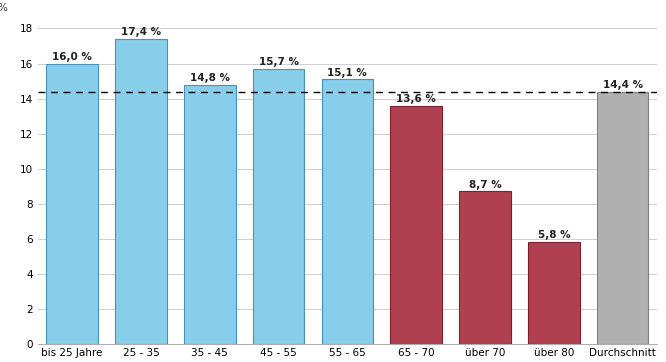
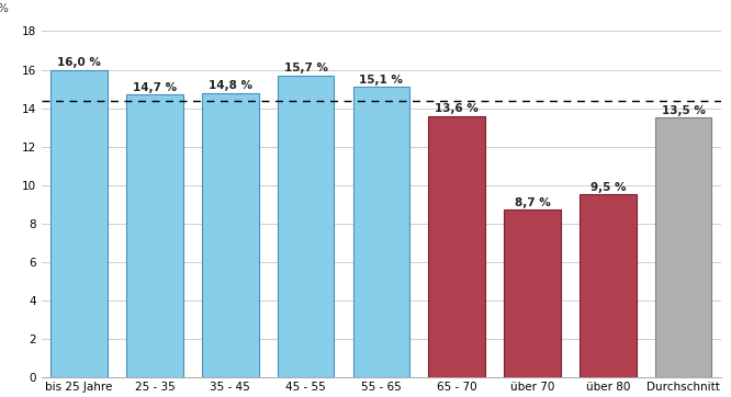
25 - 35: 17,4 -> 14,7
über 80: 5,8 -> 9,5
Durchschnitt: 14,4 -> 13,5
